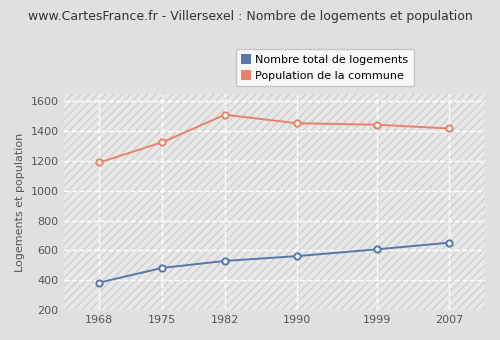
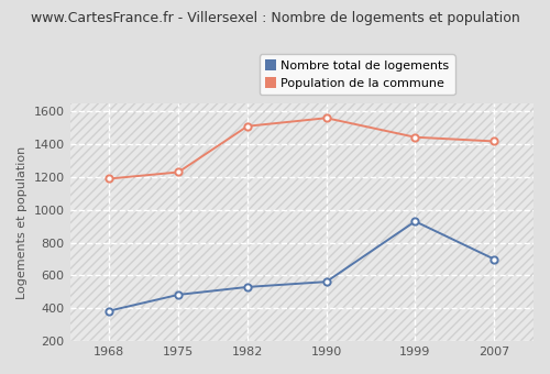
Population de la commune/1975: 1320 -> 1230
Population de la commune/1990: 1450 -> 1560
Nombre total de logements/1999: 610 -> 930
Nombre total de logements/2007: 650 -> 700
